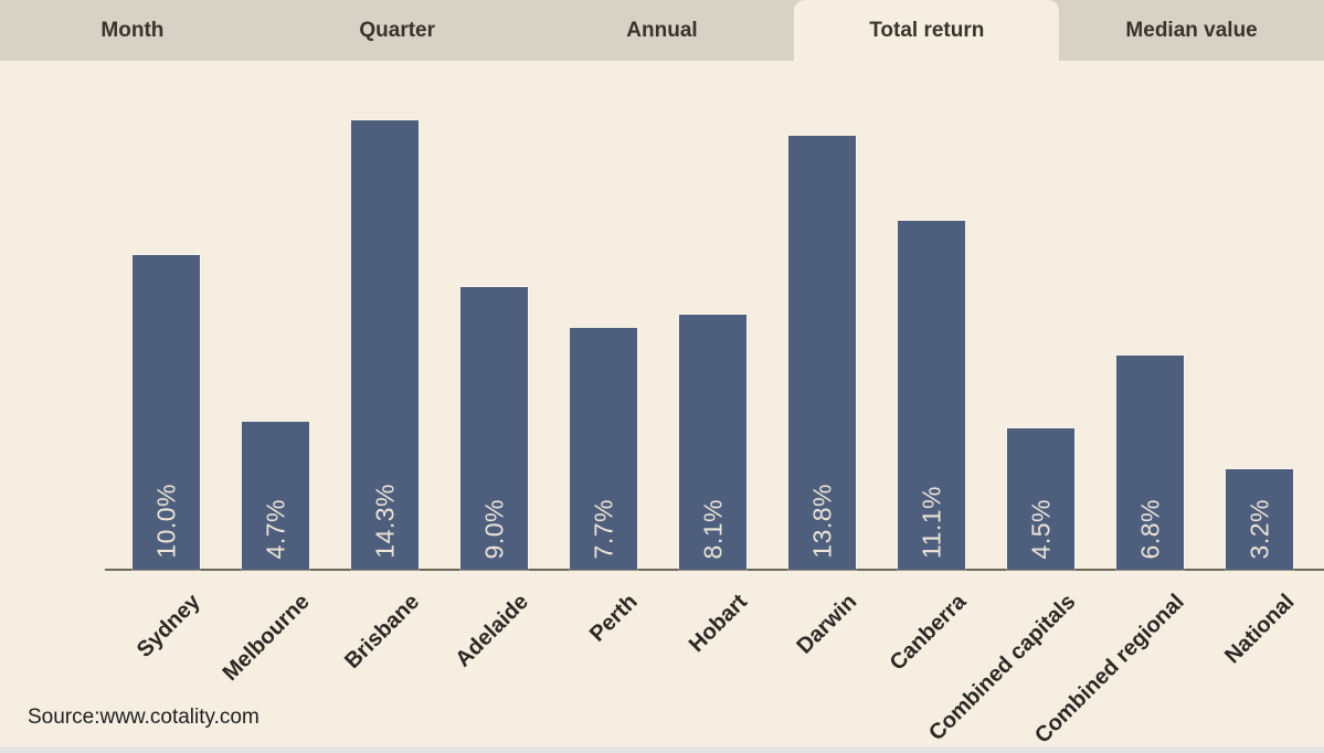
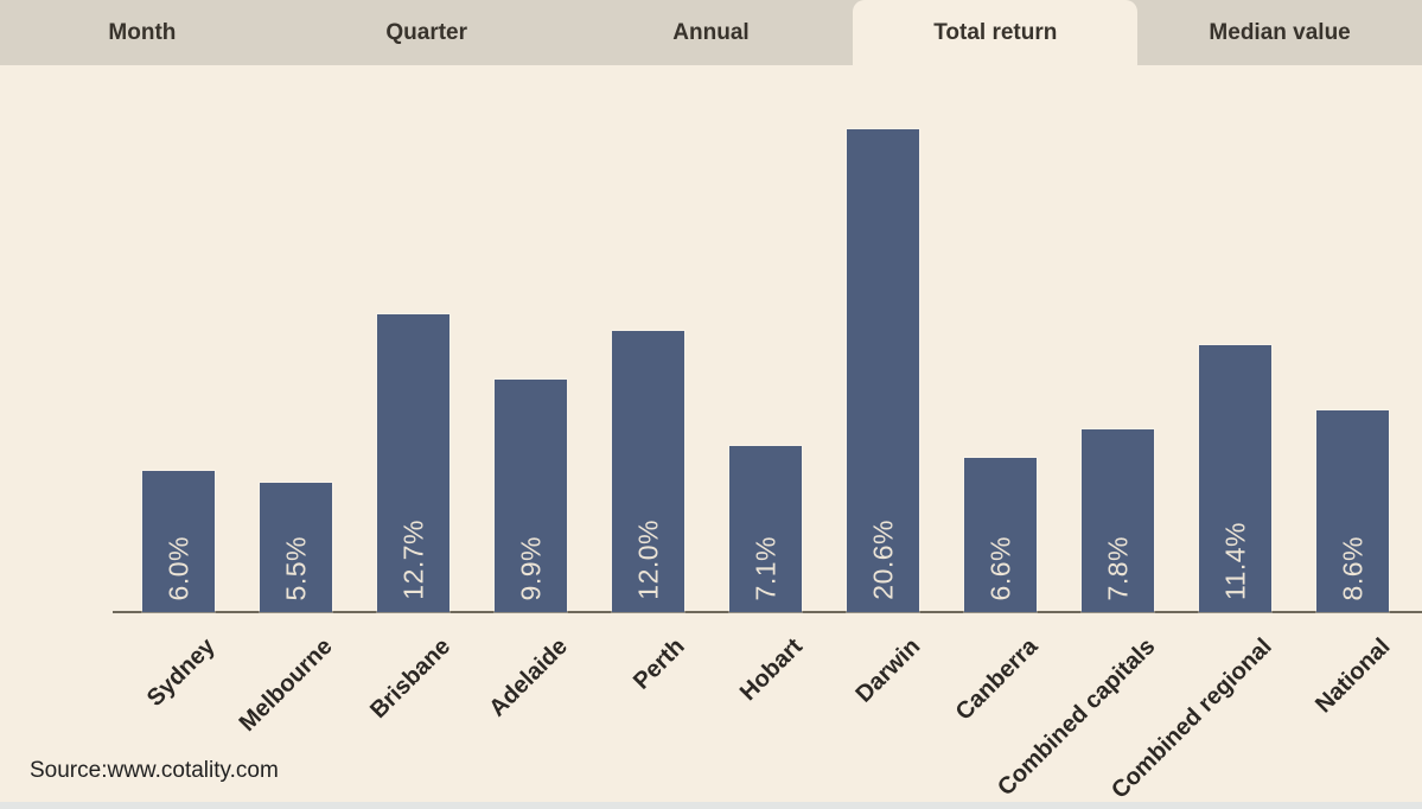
Sydney: 10.0% -> 6.0%
Melbourne: 4.7% -> 5.5%
Brisbane: 14.3% -> 12.7%
Adelaide: 9.0% -> 9.9%
Perth: 7.7% -> 12.0%
Hobart: 8.1% -> 7.1%
Darwin: 13.8% -> 20.6%
Canberra: 11.1% -> 6.6%
Combined capitals: 4.5% -> 7.8%
Combined regional: 6.8% -> 11.4%
National: 3.2% -> 8.6%
